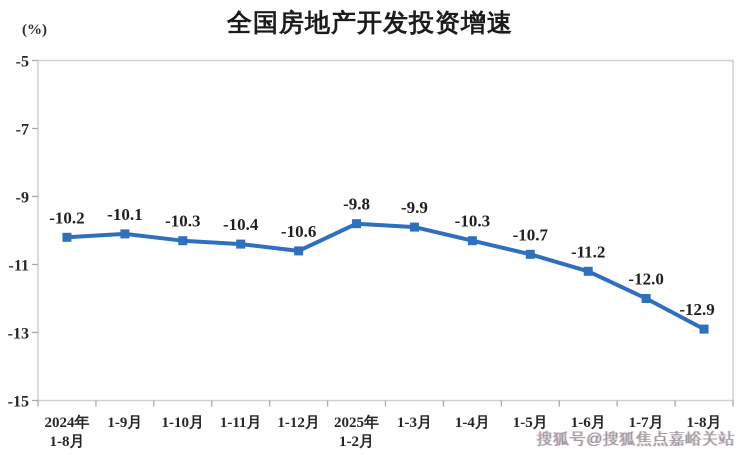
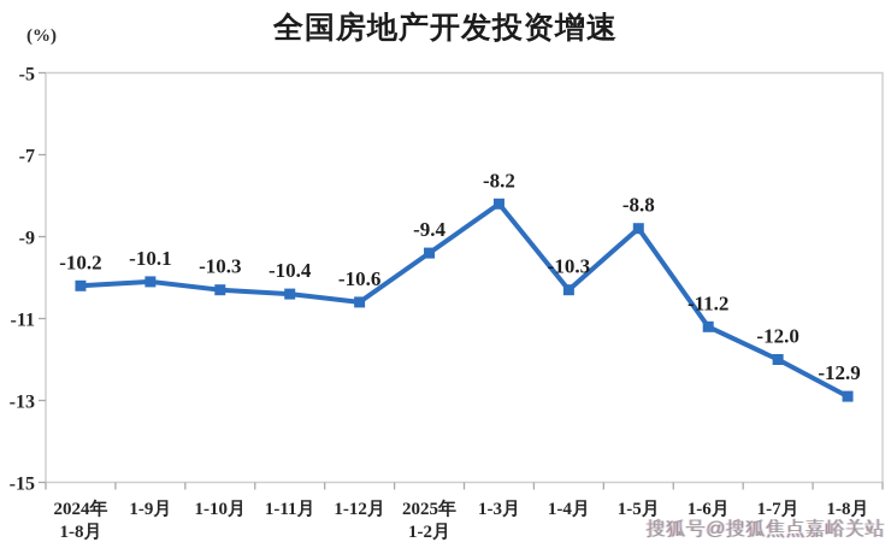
2025年 1-2月: -9.8 -> -9.4
1-3月: -9.9 -> -8.2
1-5月: -10.7 -> -8.8
